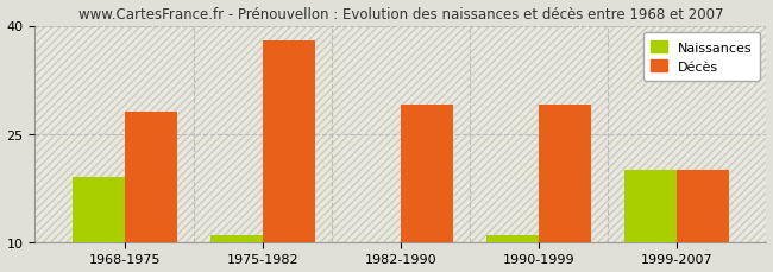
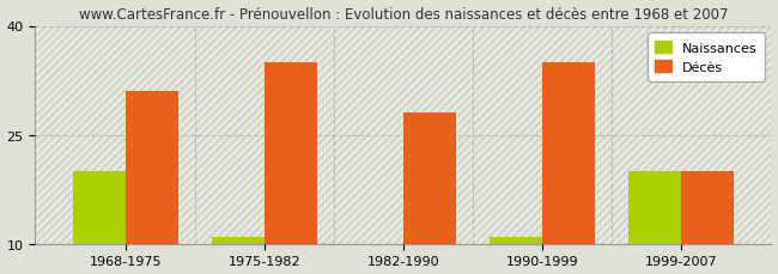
Naissances/1968-1975: 19 -> 20
Décès/1968-1975: 28 -> 31
Décès/1975-1982: 38 -> 35
Décès/1982-1990: 29 -> 28
Décès/1990-1999: 29 -> 35
